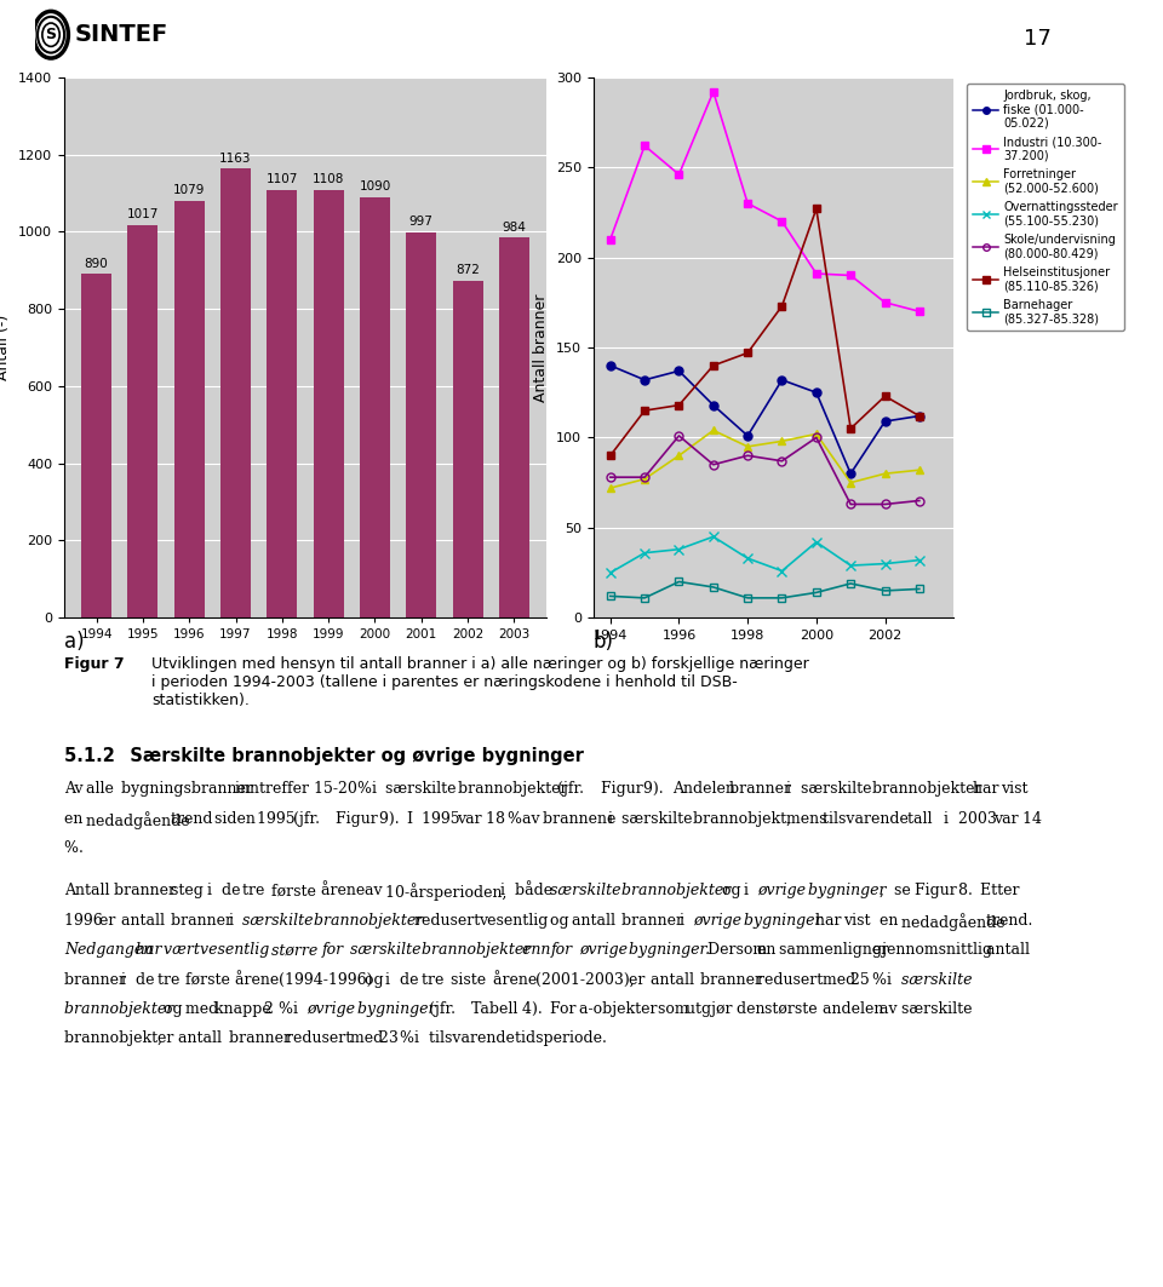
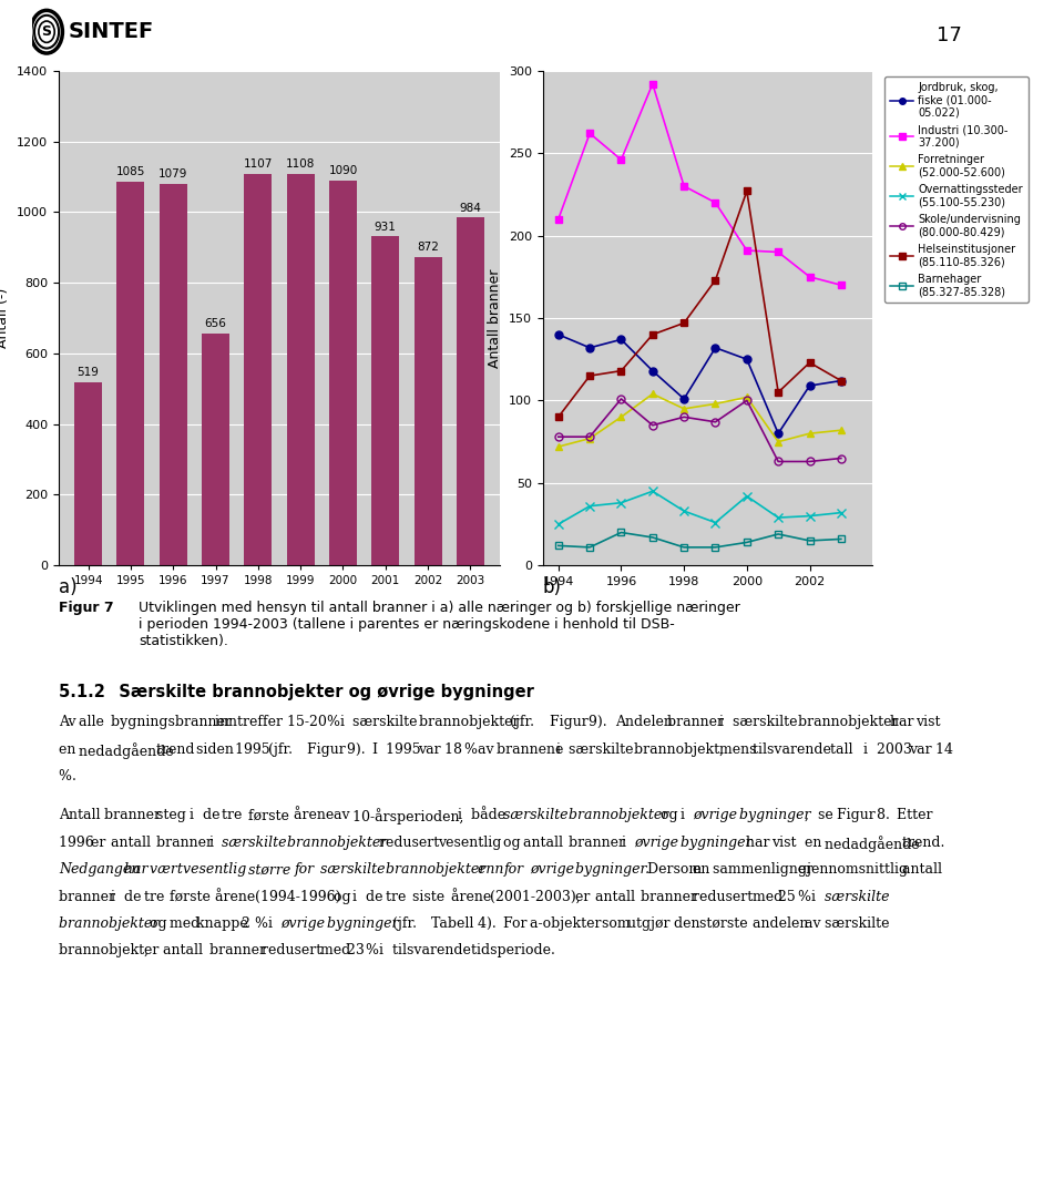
1994: 890 -> 519
1995: 1017 -> 1085
1997: 1163 -> 656
2001: 997 -> 931
